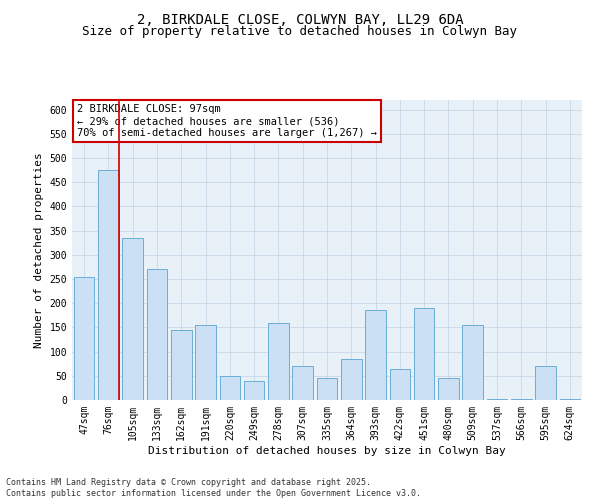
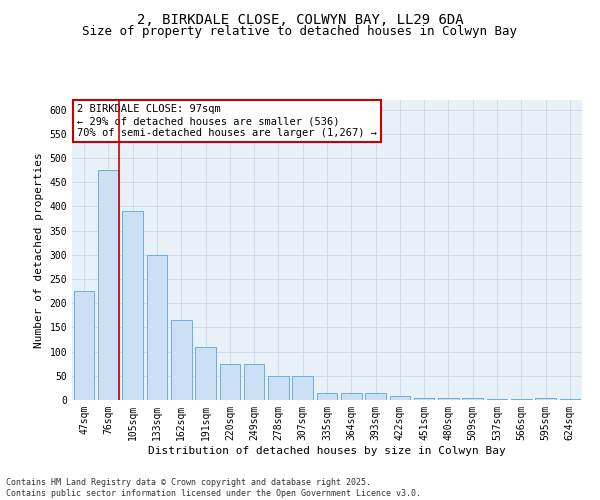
47sqm: 255 -> 225
105sqm: 335 -> 390
133sqm: 270 -> 300
162sqm: 145 -> 165
191sqm: 155 -> 110
220sqm: 50 -> 75
249sqm: 40 -> 75
278sqm: 160 -> 50
307sqm: 70 -> 50
335sqm: 45 -> 15
364sqm: 85 -> 15
393sqm: 185 -> 15
422sqm: 65 -> 8
451sqm: 190 -> 5
480sqm: 45 -> 5
509sqm: 155 -> 5
595sqm: 70 -> 5
